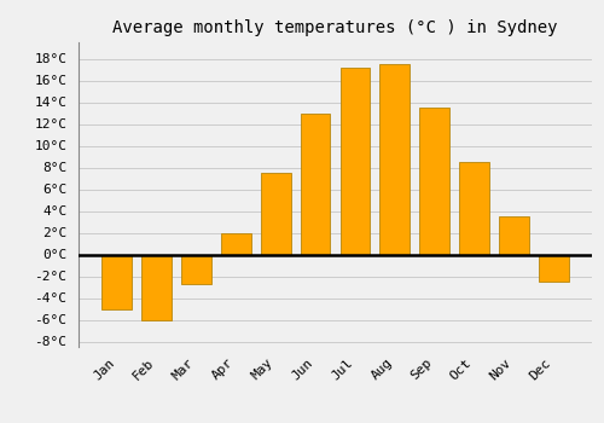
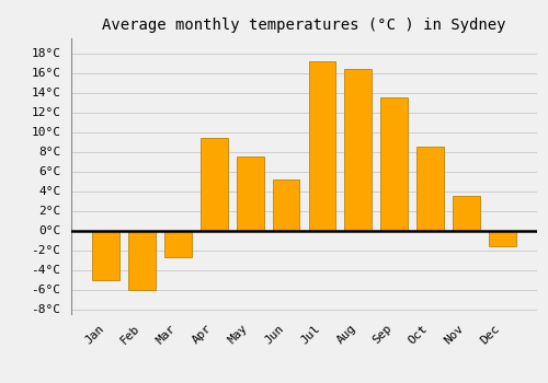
Apr: 2.0°C -> 9.4°C
Jun: 13.0°C -> 5.2°C
Aug: 17.5°C -> 16.4°C
Dec: -2.5°C -> -1.6°C
